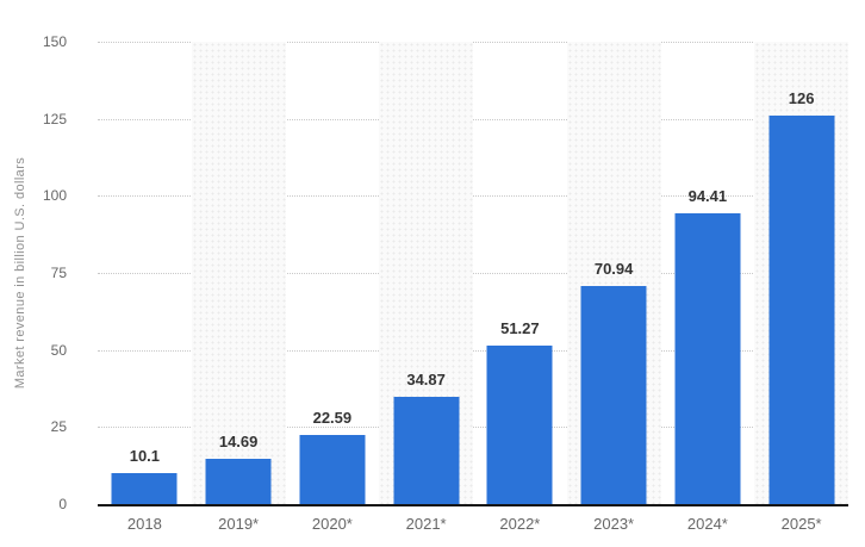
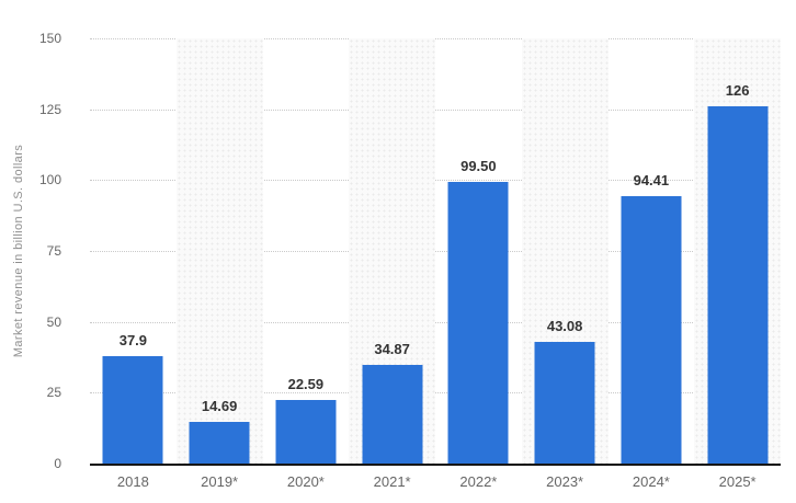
2018: 10.1 -> 37.9
2022*: 51.27 -> 99.50
2023*: 70.94 -> 43.08
